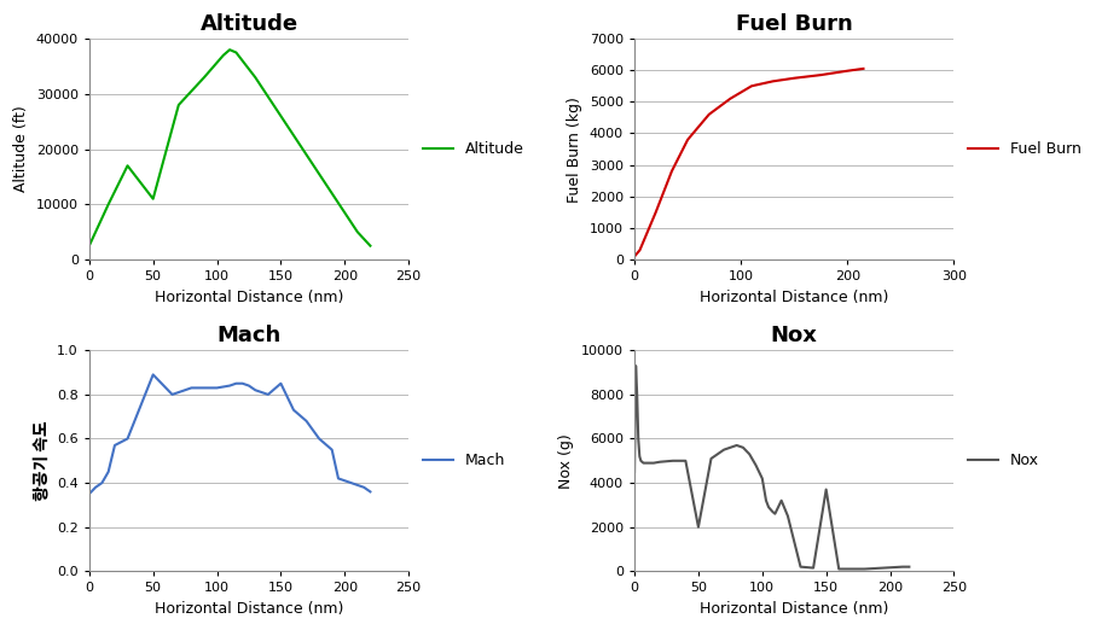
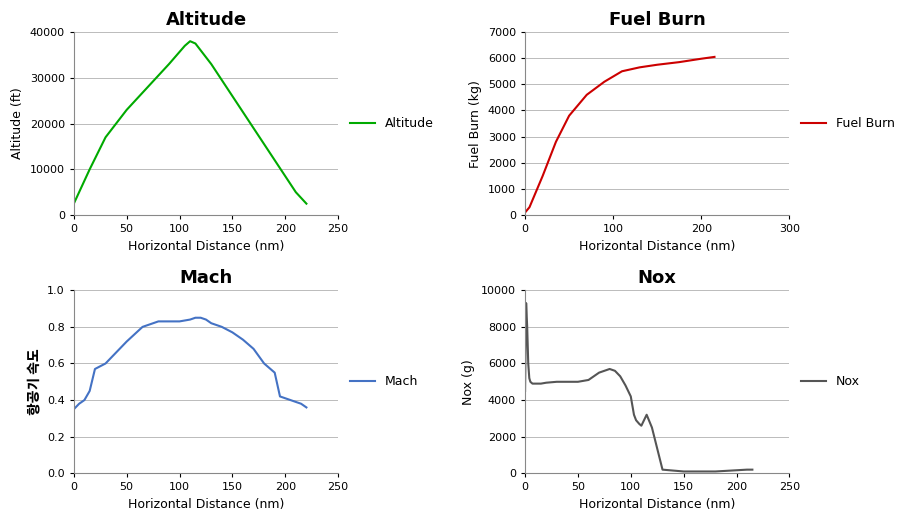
Altitude/50: 11000 -> 23000
Mach/50: 0.89 -> 0.72
Mach/150: 0.85 -> 0.77
Nox/50: 2000 -> 5000
Nox/150: 3700 -> 100
